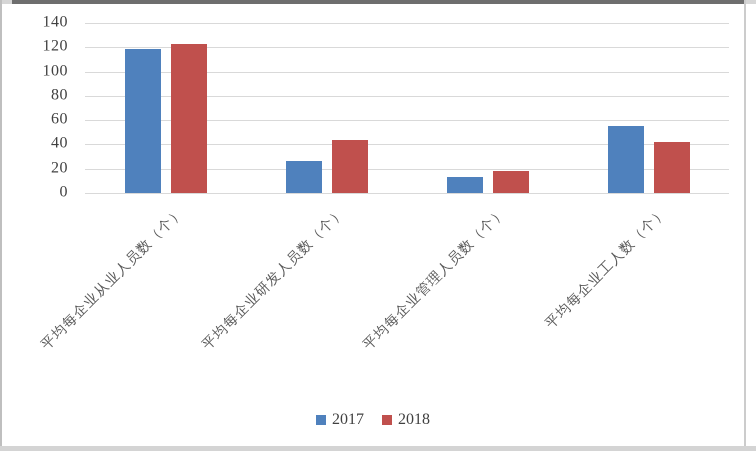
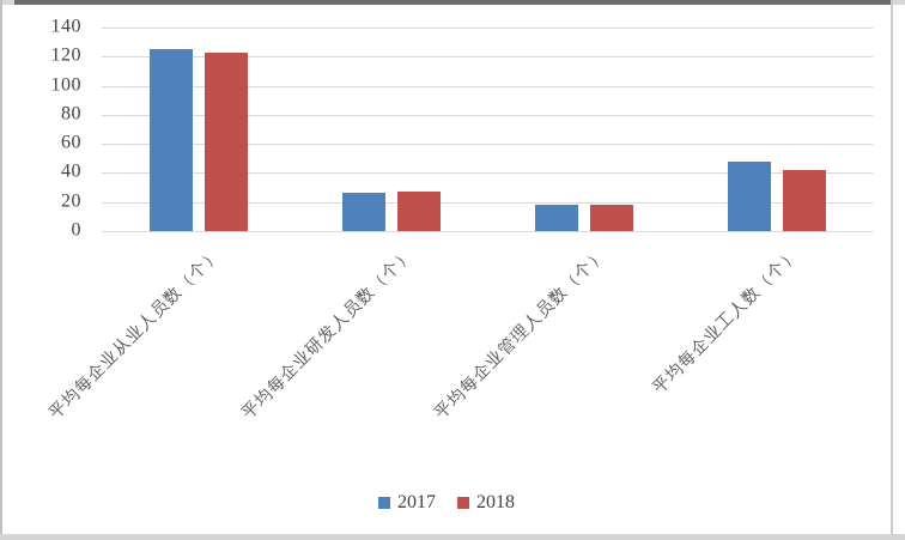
2017/平均每企业从业人员数（个）: 119 -> 125
2018/平均每企业研发人员数（个）: 44 -> 27
2017/平均每企业管理人员数（个）: 13 -> 18
2017/平均每企业工人数（个）: 55 -> 48
